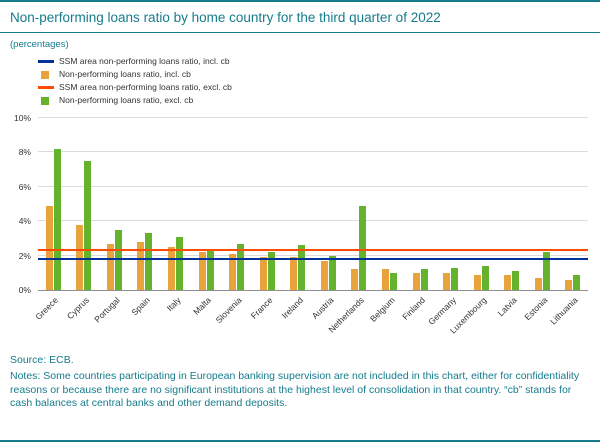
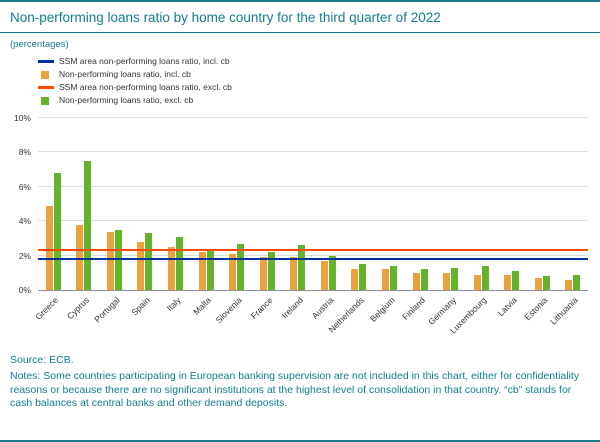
Non-performing loans ratio, excl. cb/Greece: 8.2% -> 6.8%
Non-performing loans ratio, incl. cb/Portugal: 2.7% -> 3.4%
Non-performing loans ratio, excl. cb/Netherlands: 4.9% -> 1.5%
Non-performing loans ratio, excl. cb/Belgium: 1.0% -> 1.4%
Non-performing loans ratio, excl. cb/Estonia: 2.2% -> 0.8%
